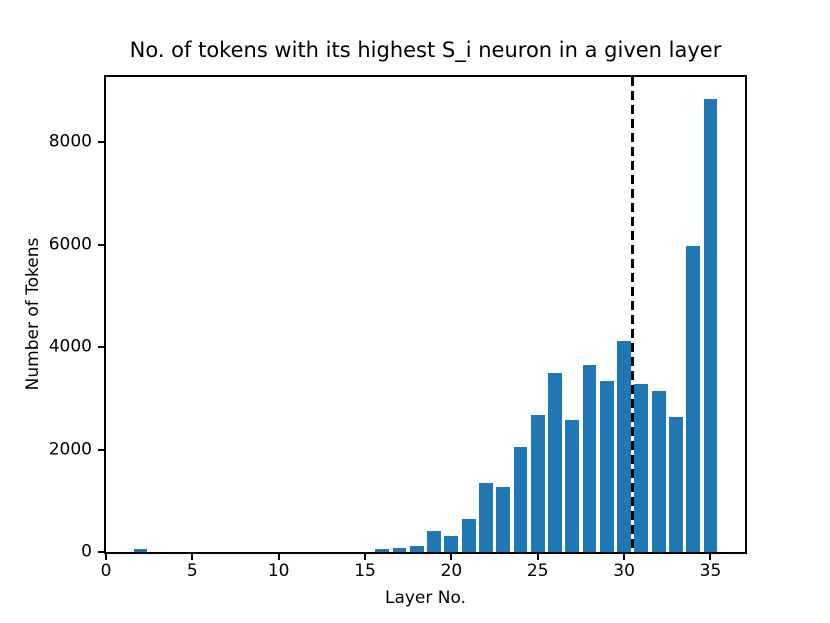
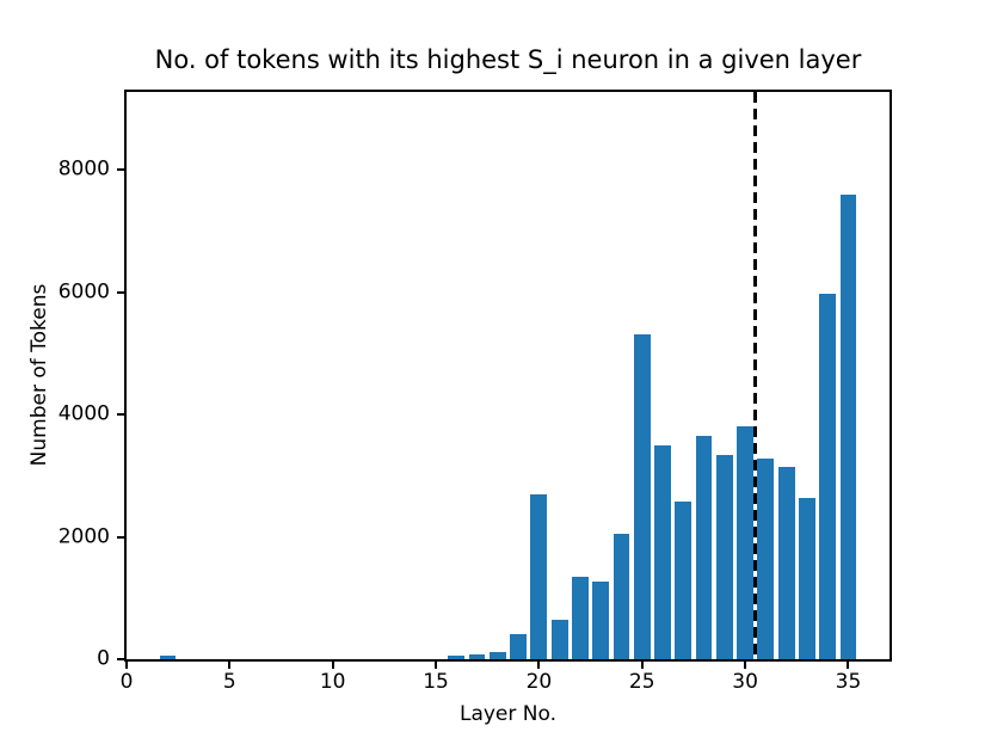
20: 300 -> 2700
25: 2700 -> 5300
30: 4100 -> 3800
35: 8800 -> 7600
